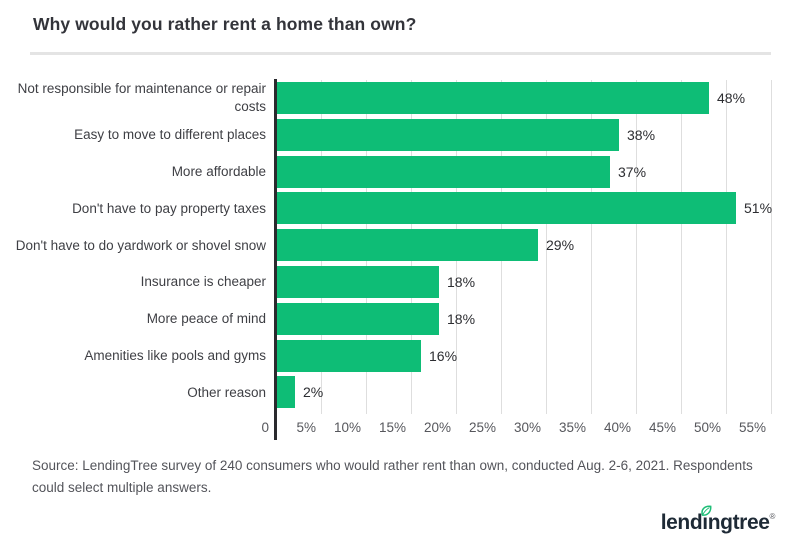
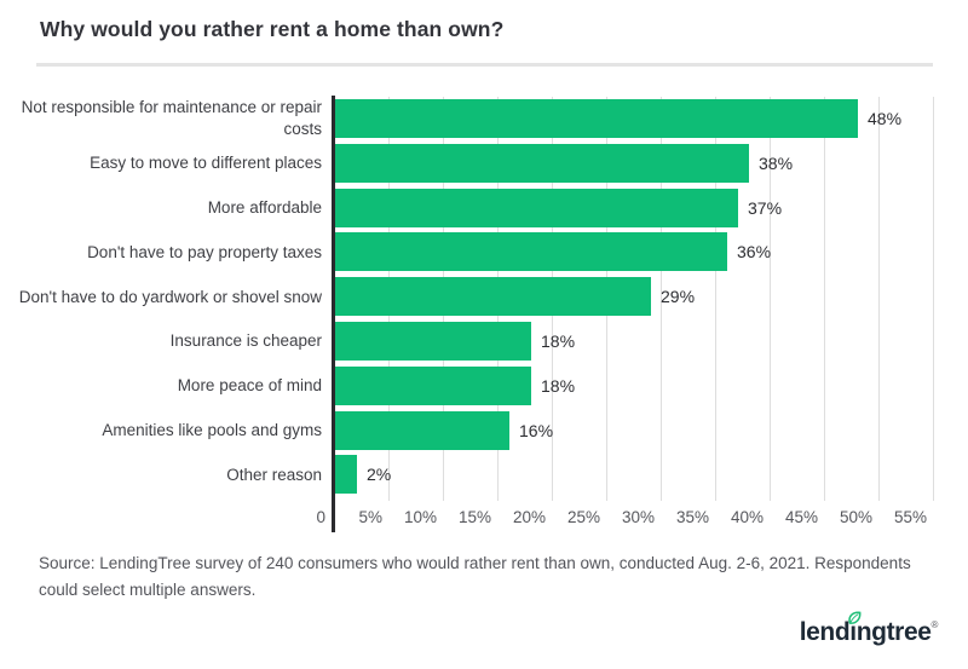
Don't have to pay property taxes: 51% -> 36%
